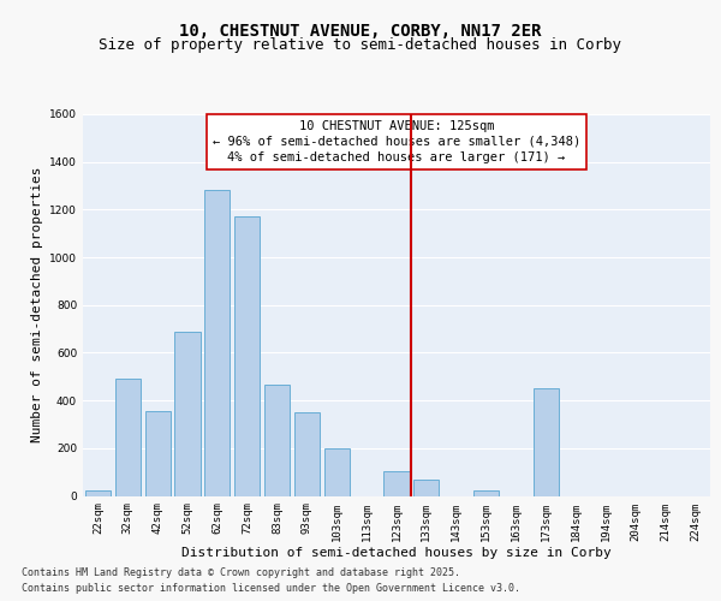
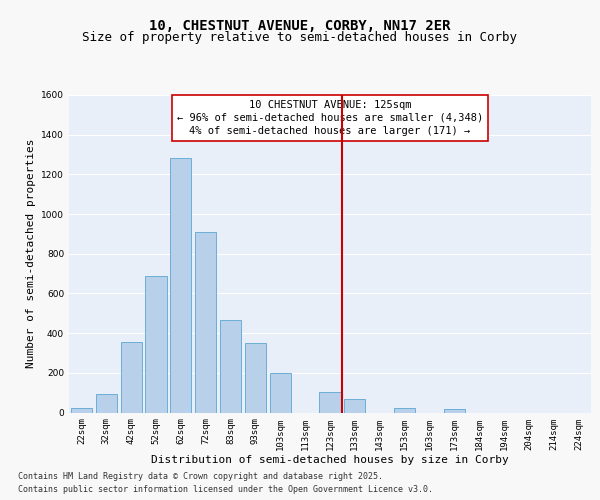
32sqm: 490 -> 100
72sqm: 1170 -> 910
173sqm: 450 -> 20
